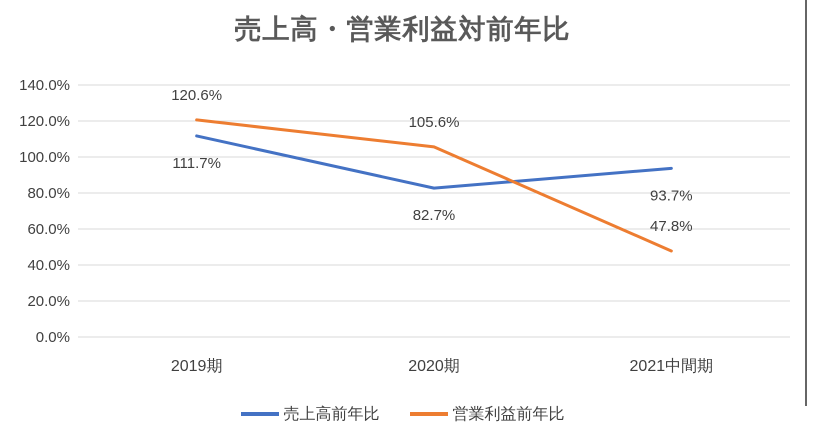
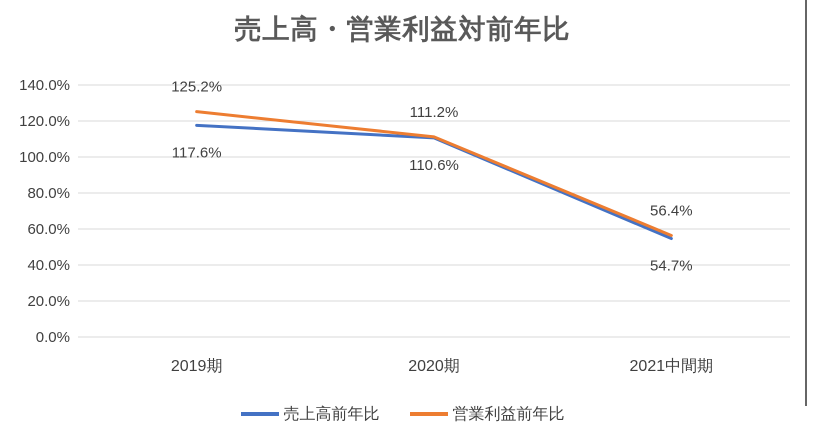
売上高前年比/2019期: 111.7% -> 117.6%
営業利益前年比/2019期: 120.6% -> 125.2%
売上高前年比/2020期: 82.7% -> 110.6%
営業利益前年比/2020期: 105.6% -> 111.2%
売上高前年比/2021中間期: 93.7% -> 54.7%
営業利益前年比/2021中間期: 47.8% -> 56.4%
